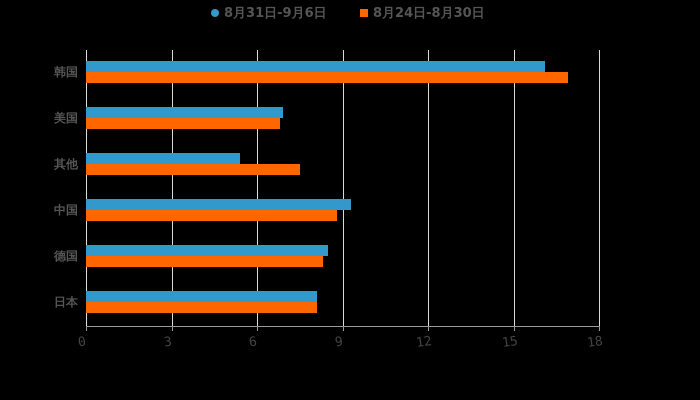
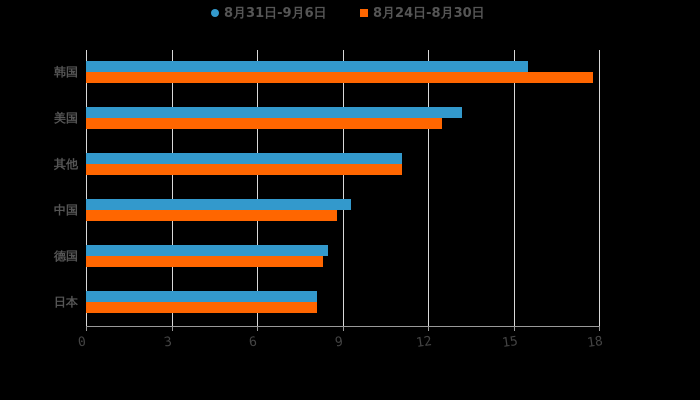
8月31日-9月6日/韩国: 16.1 -> 15.5
8月24日-8月30日/韩国: 16.9 -> 17.8
8月31日-9月6日/美国: 6.9 -> 13.2
8月24日-8月30日/美国: 6.8 -> 12.5
8月31日-9月6日/其他: 5.4 -> 11.1
8月24日-8月30日/其他: 7.5 -> 11.1
